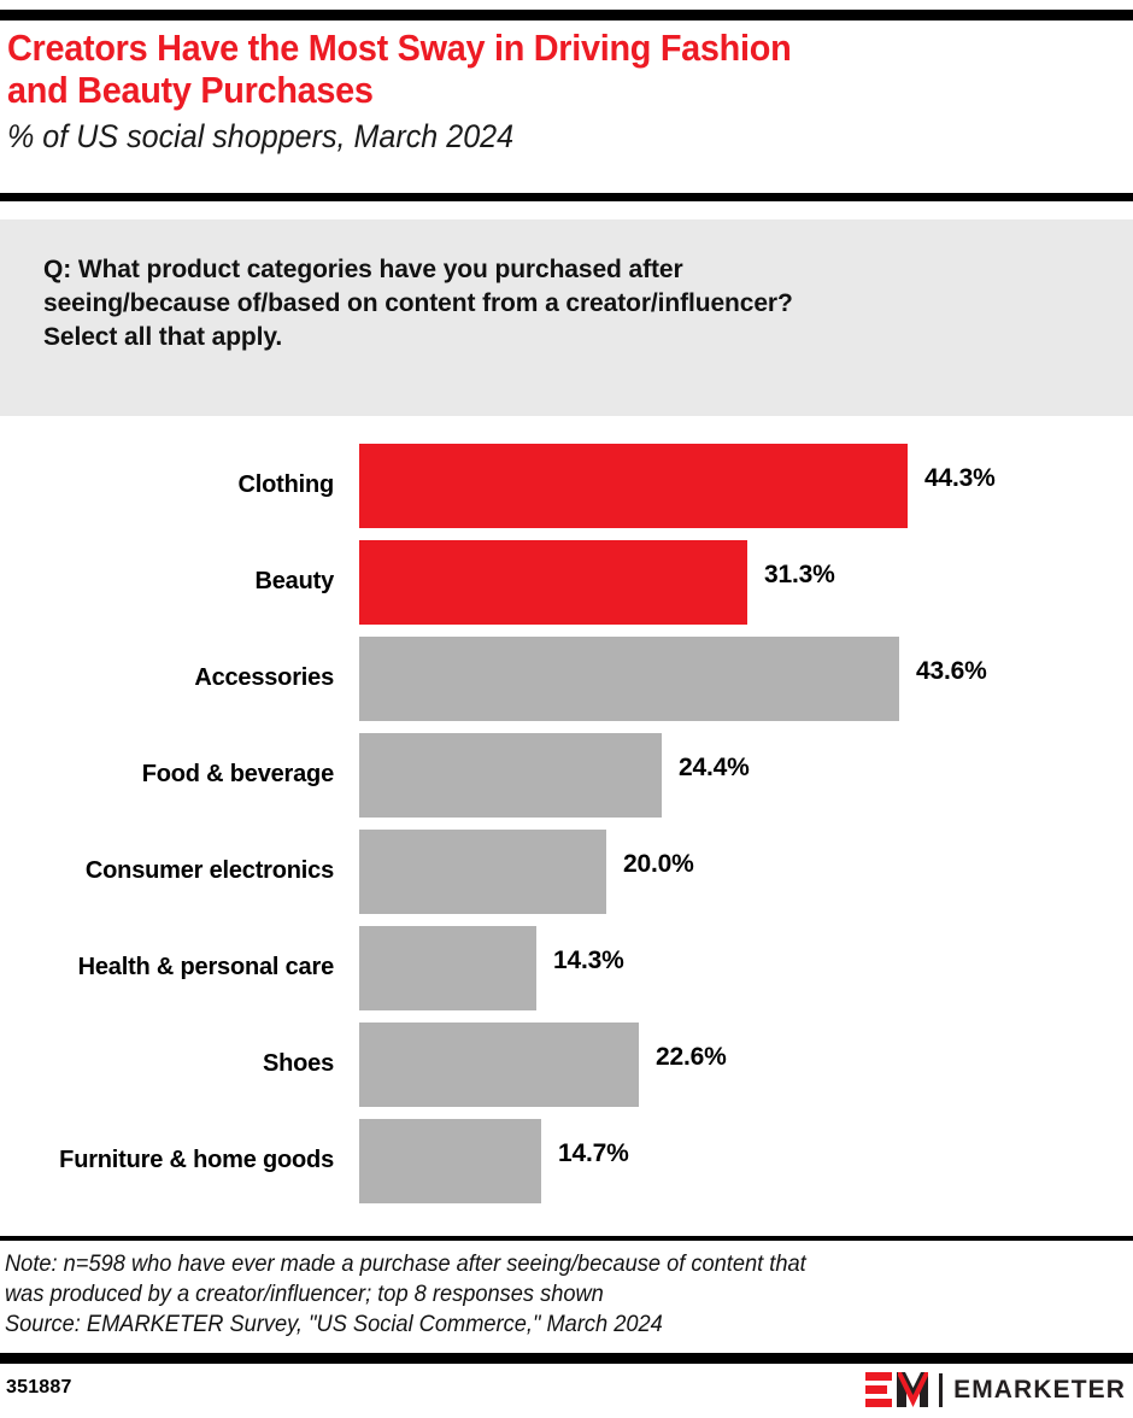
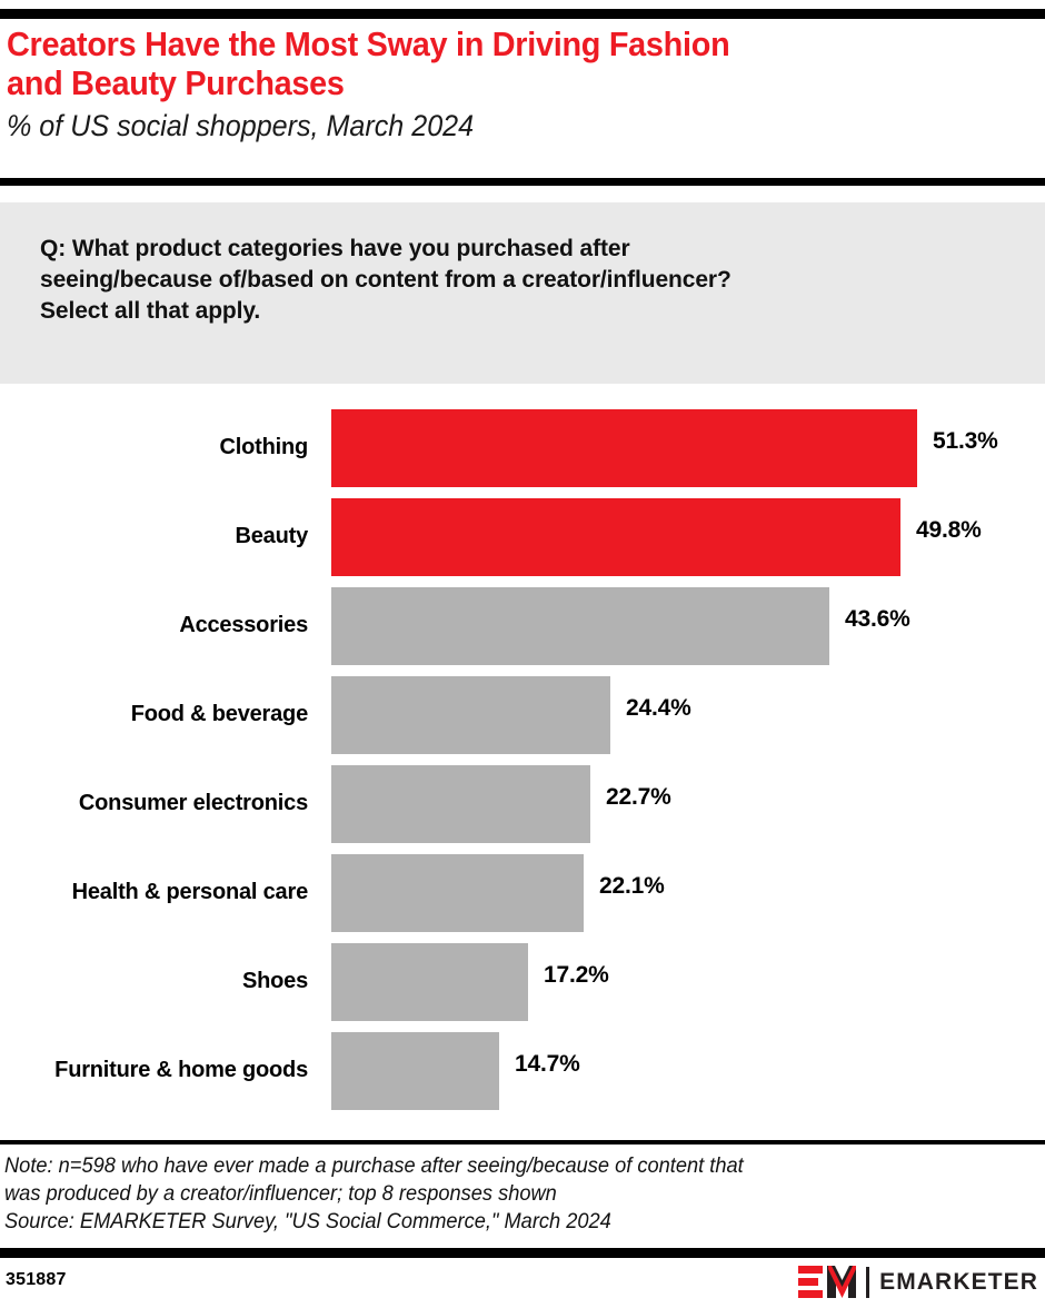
Clothing: 44.3% -> 51.3%
Beauty: 31.3% -> 49.8%
Consumer electronics: 20.0% -> 22.7%
Health & personal care: 14.3% -> 22.1%
Shoes: 22.6% -> 17.2%
